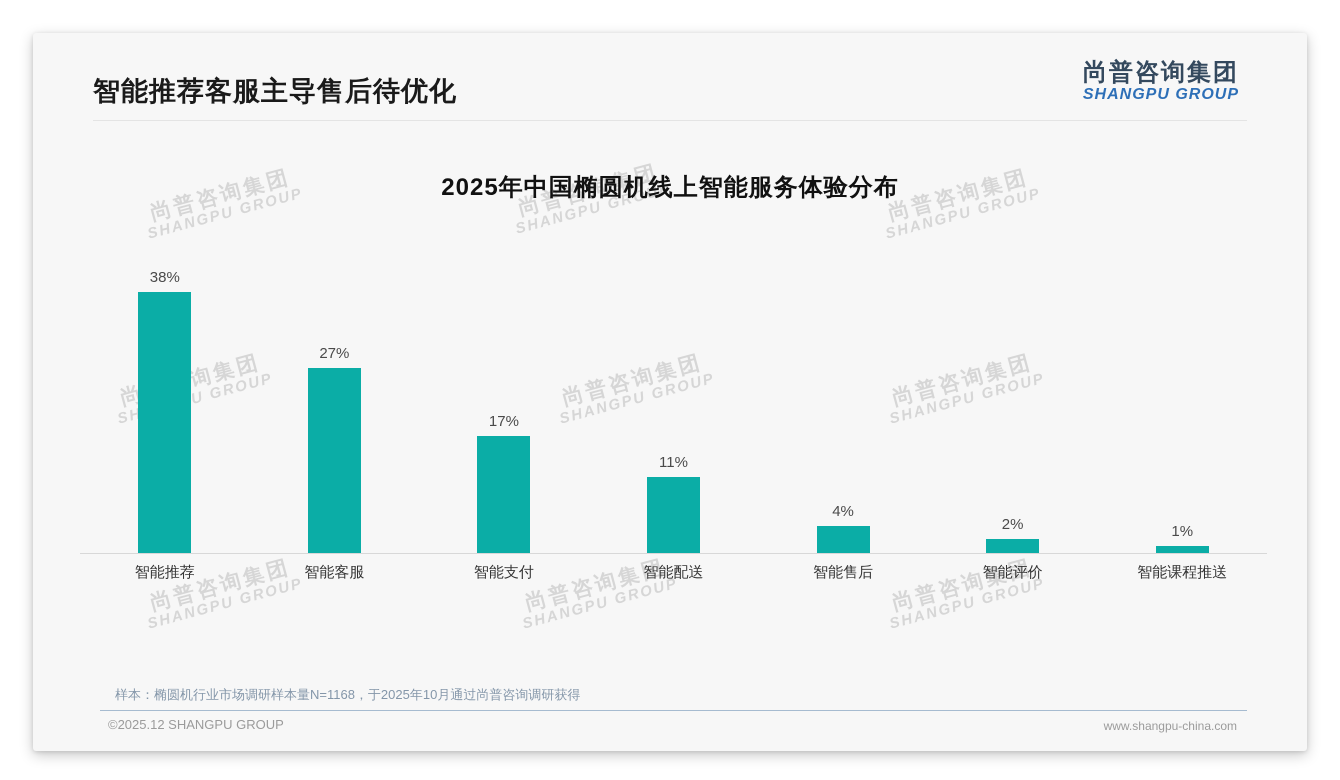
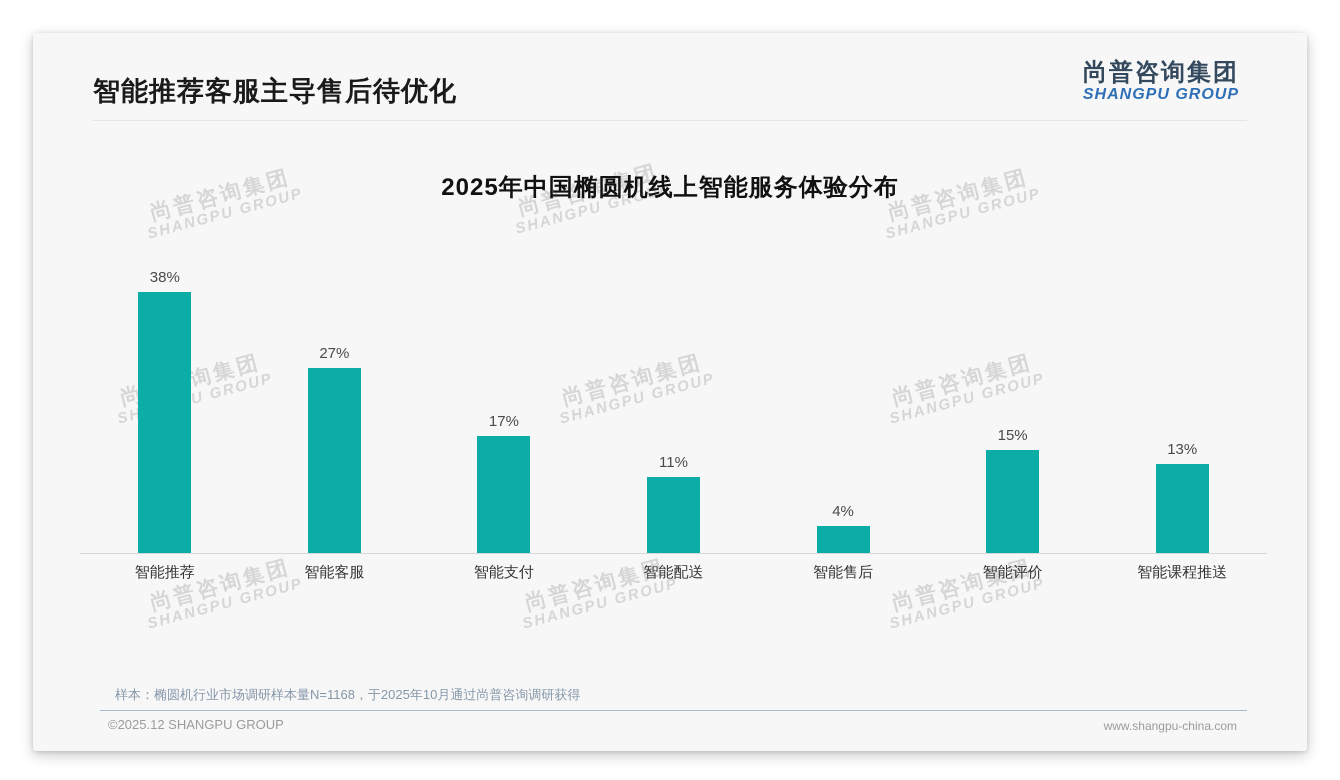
智能评价: 2% -> 15%
智能课程推送: 1% -> 13%
